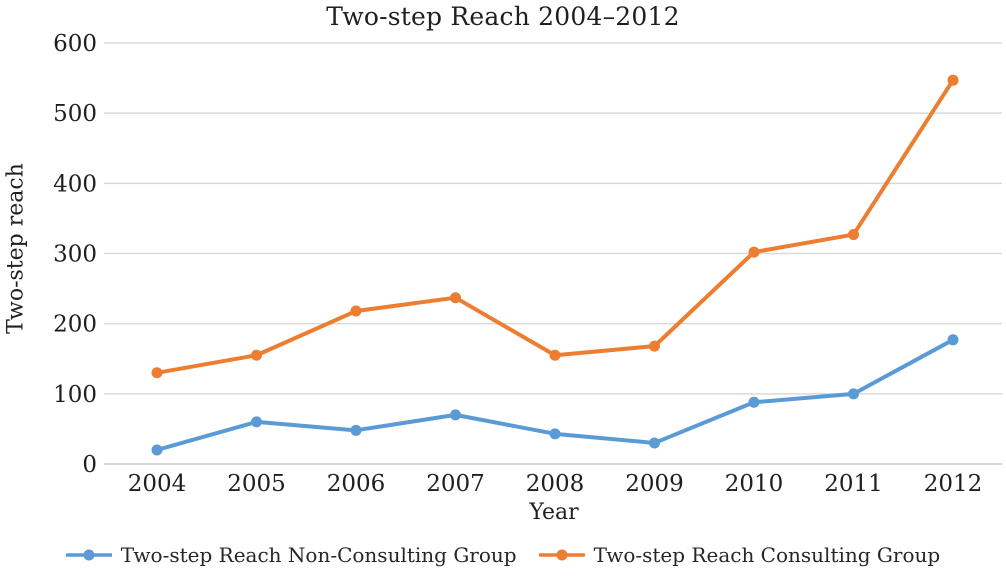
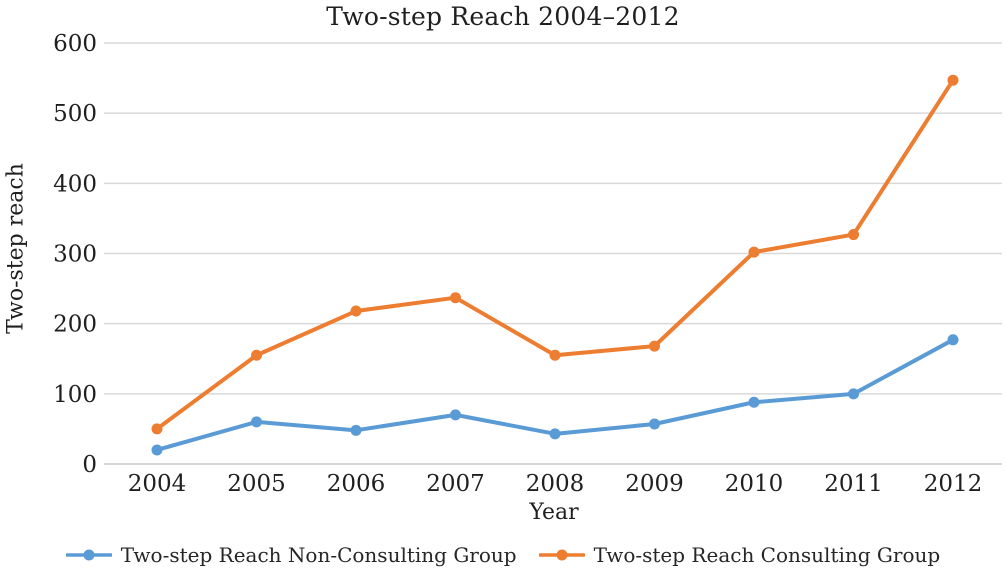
Two-step Reach Consulting Group/2004: 130 -> 50
Two-step Reach Non-Consulting Group/2009: 30 -> 60
